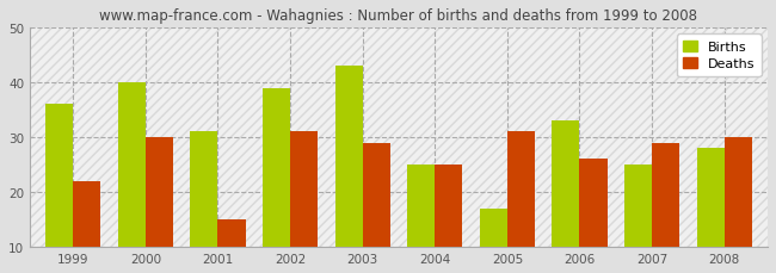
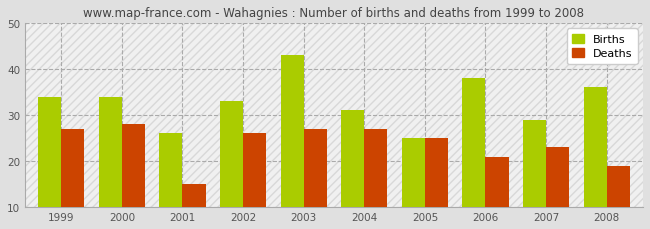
Births/1999: 36 -> 34
Deaths/1999: 22 -> 27
Births/2000: 40 -> 34
Deaths/2000: 30 -> 28
Births/2001: 31 -> 26
Births/2002: 39 -> 33
Deaths/2002: 31 -> 26
Deaths/2003: 29 -> 27
Births/2004: 25 -> 31
Deaths/2004: 25 -> 27
Births/2005: 17 -> 25
Deaths/2005: 31 -> 25
Births/2006: 33 -> 38
Deaths/2006: 26 -> 21
Births/2007: 25 -> 29
Deaths/2007: 29 -> 23
Births/2008: 28 -> 36
Deaths/2008: 30 -> 19
